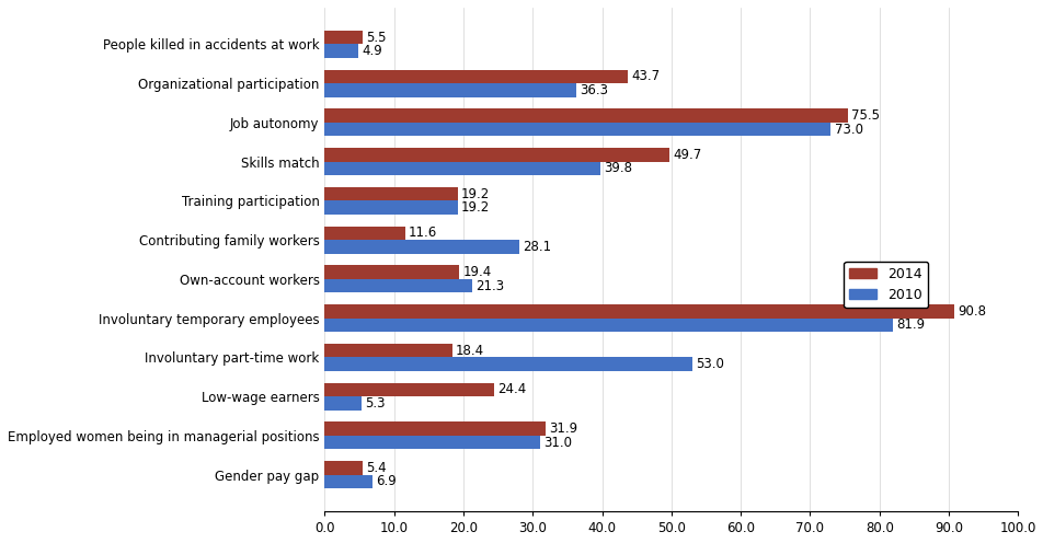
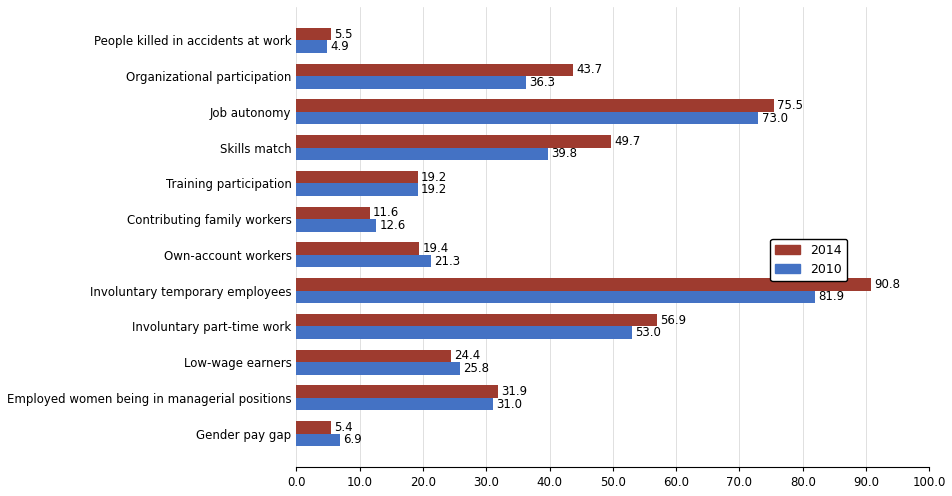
2010/Contributing family workers: 28.1 -> 12.6
2014/Involuntary part-time work: 18.4 -> 56.9
2010/Low-wage earners: 5.3 -> 25.8
